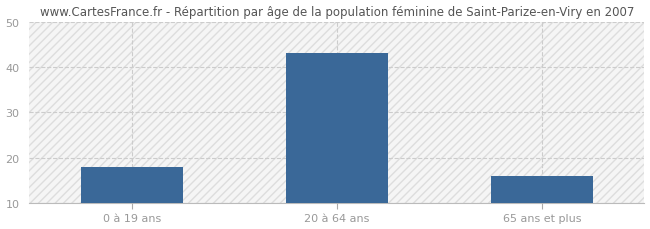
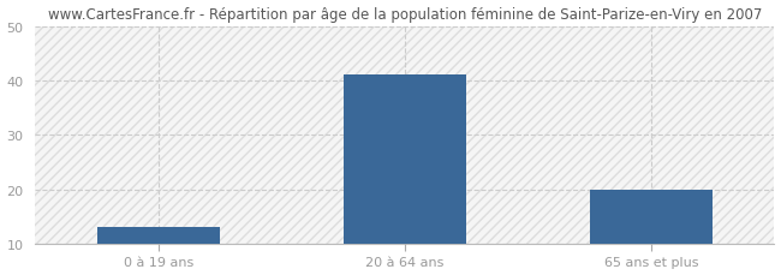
0 à 19 ans: 18 -> 13
20 à 64 ans: 43 -> 41
65 ans et plus: 16 -> 20
